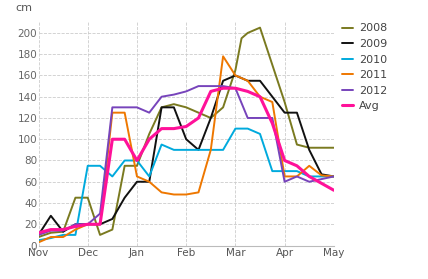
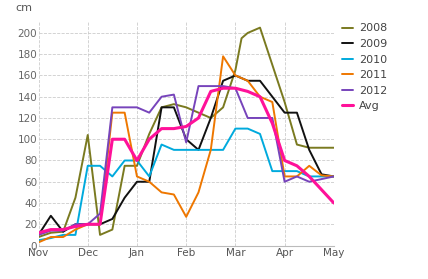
2008/Dec: 45 -> 104
2011/Feb: 48 -> 27
2012/Feb: 145 -> 97
Avg/May: 52 -> 40
